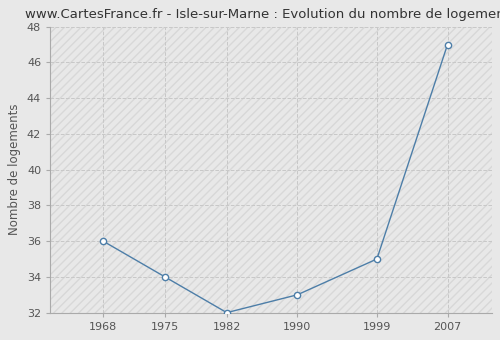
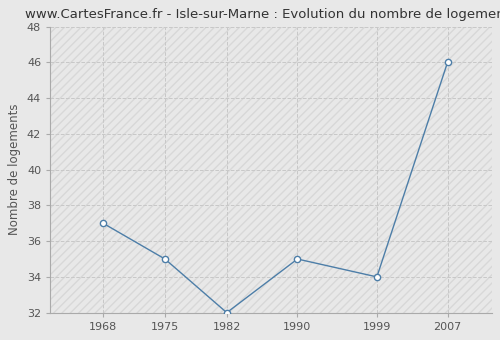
1968: 36 -> 37
1975: 34 -> 35
1990: 33 -> 35
1999: 35 -> 34
2007: 47 -> 46
